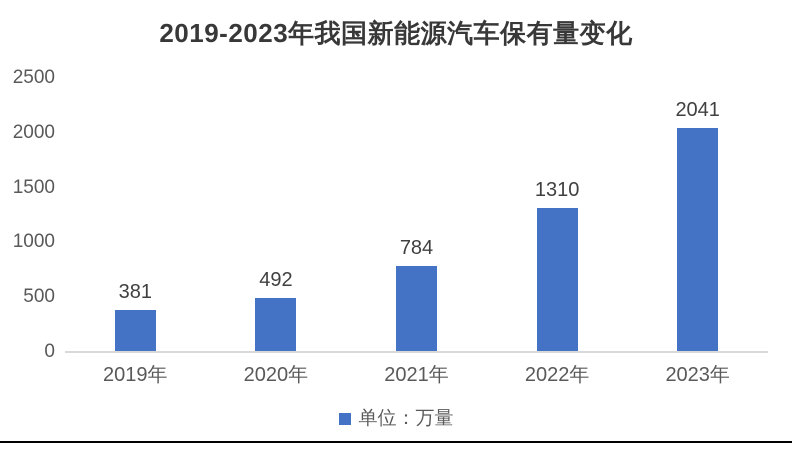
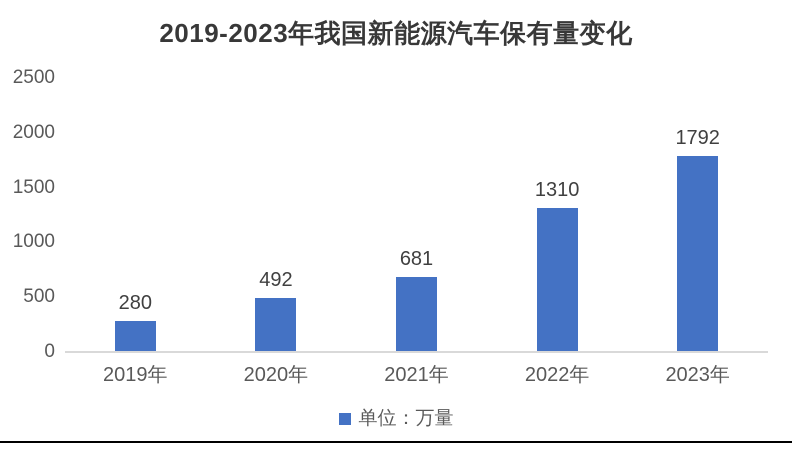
2019年: 381 -> 280
2021年: 784 -> 681
2023年: 2041 -> 1792
